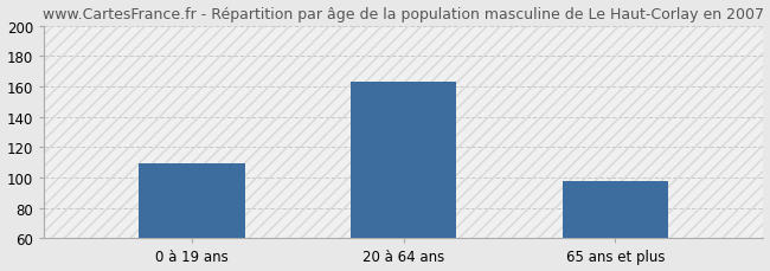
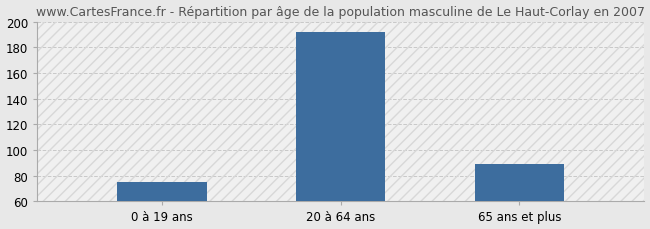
0 à 19 ans: 109 -> 75
20 à 64 ans: 163 -> 192
65 ans et plus: 98 -> 89
